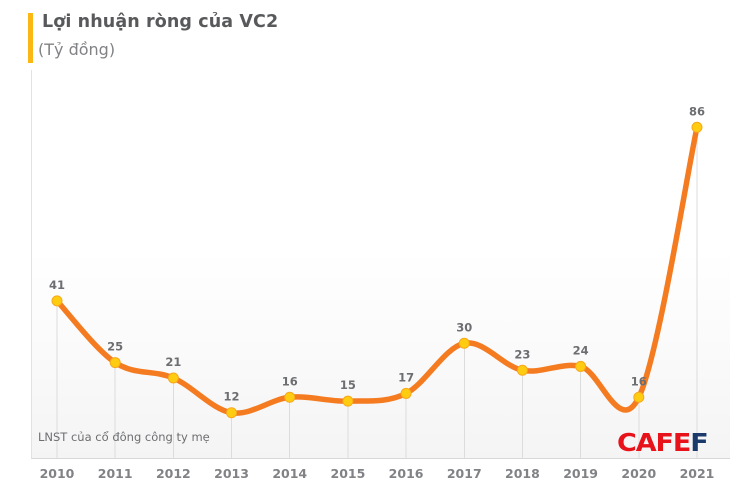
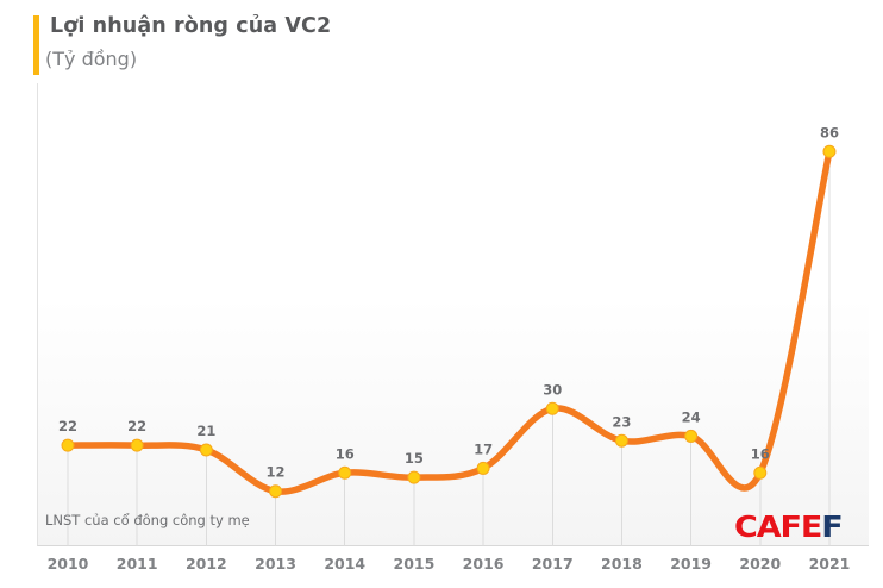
2010: 41 -> 22
2011: 25 -> 22
